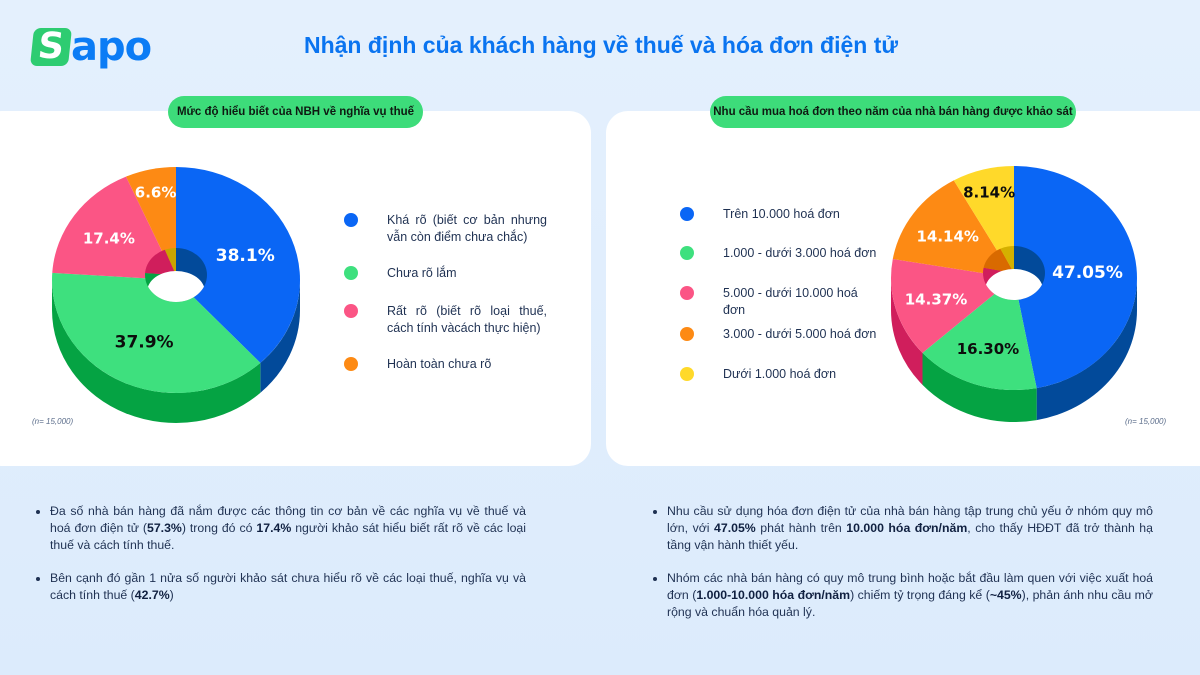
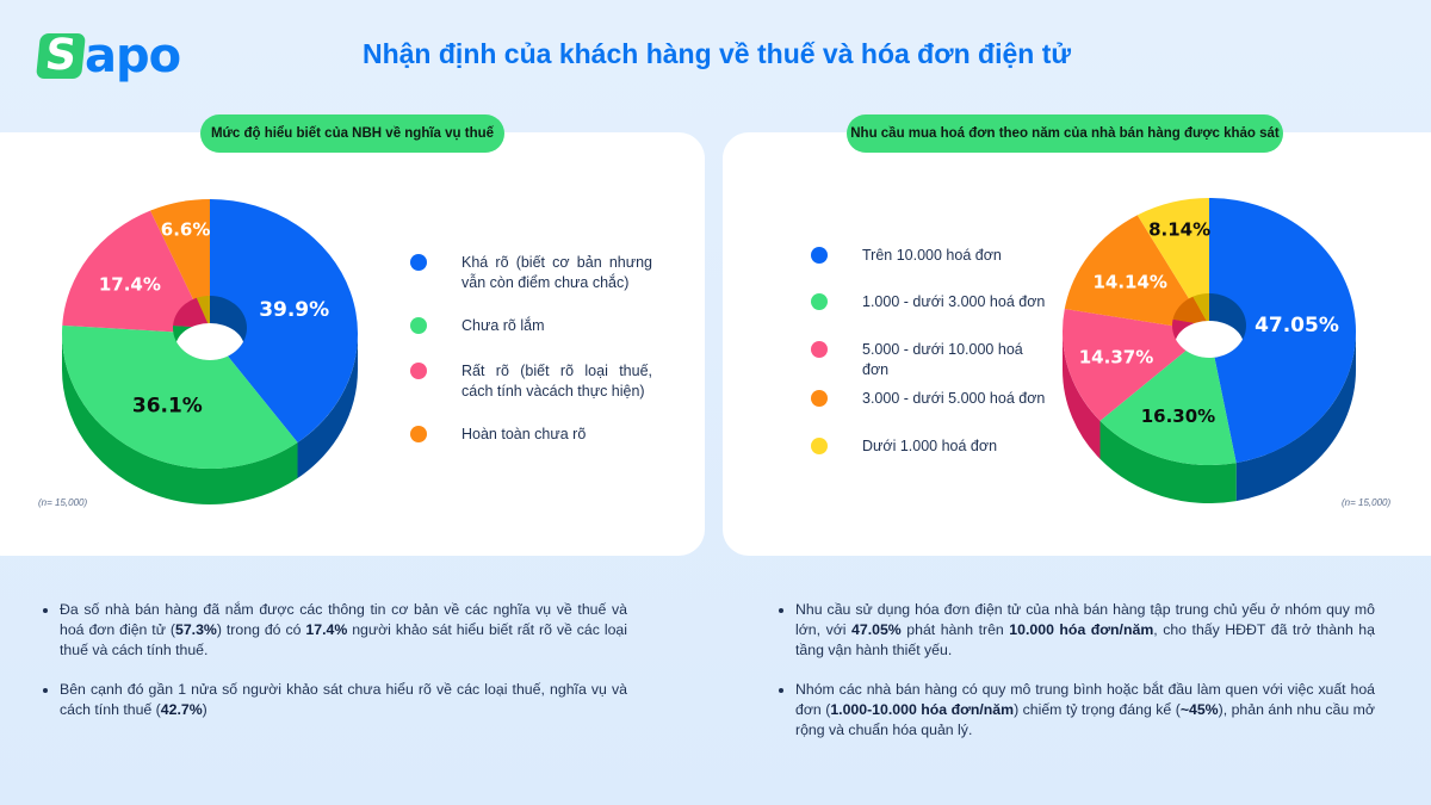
Mức độ hiểu biết của NBH về nghĩa vụ thuế/Khá rõ (biết cơ bản nhưng vẫn còn điểm chưa chắc): 38.1% -> 39.9%
Mức độ hiểu biết của NBH về nghĩa vụ thuế/Chưa rõ lắm: 37.9% -> 36.1%
